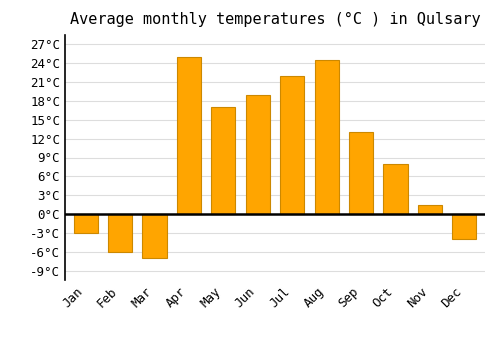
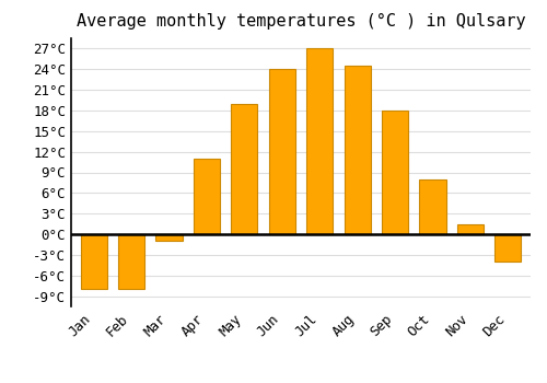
Jan: -3.0°C -> -8.0°C
Feb: -6.0°C -> -8.0°C
Mar: -7.0°C -> -1.0°C
Apr: 25.0°C -> 11.0°C
May: 17.0°C -> 19.0°C
Jun: 19.0°C -> 24.0°C
Jul: 22.0°C -> 27.0°C
Sep: 13.0°C -> 18.0°C
